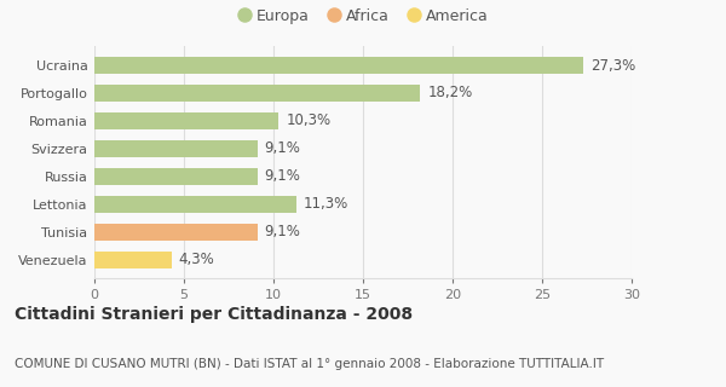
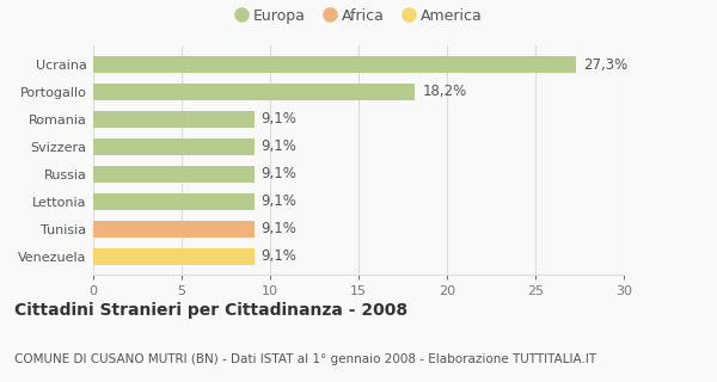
Romania: 10,3% -> 9,1%
Lettonia: 11,3% -> 9,1%
Venezuela: 4,3% -> 9,1%
